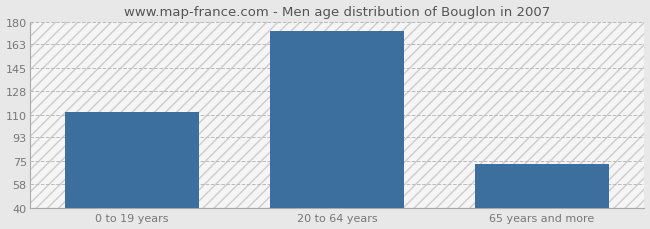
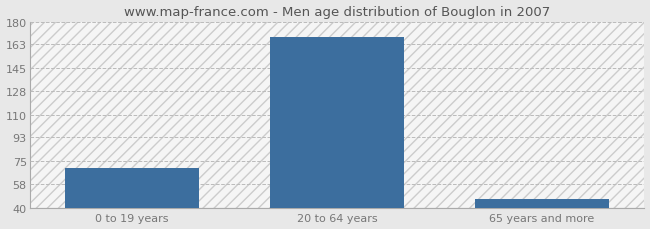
0 to 19 years: 112 -> 70
20 to 64 years: 173 -> 168
65 years and more: 73 -> 47
